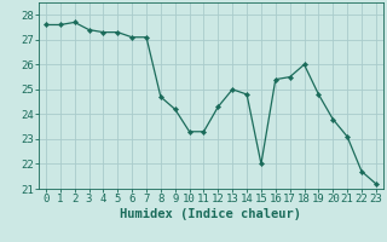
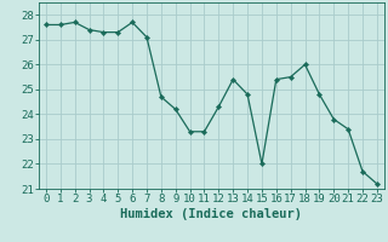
6: 27.1 -> 27.7
13: 25.0 -> 25.4
21: 23.1 -> 23.4
